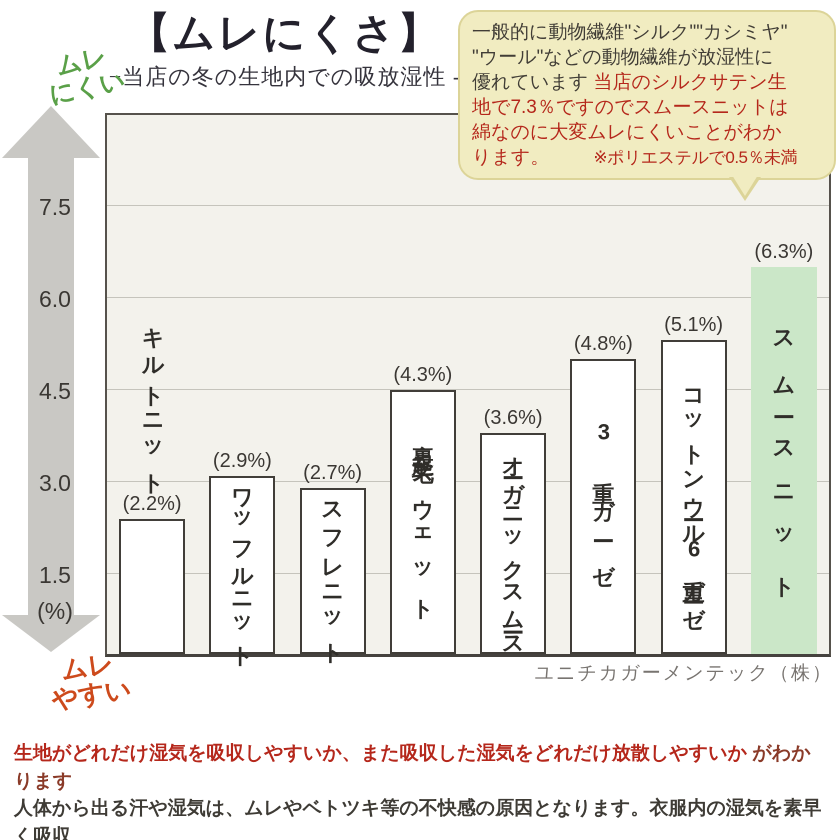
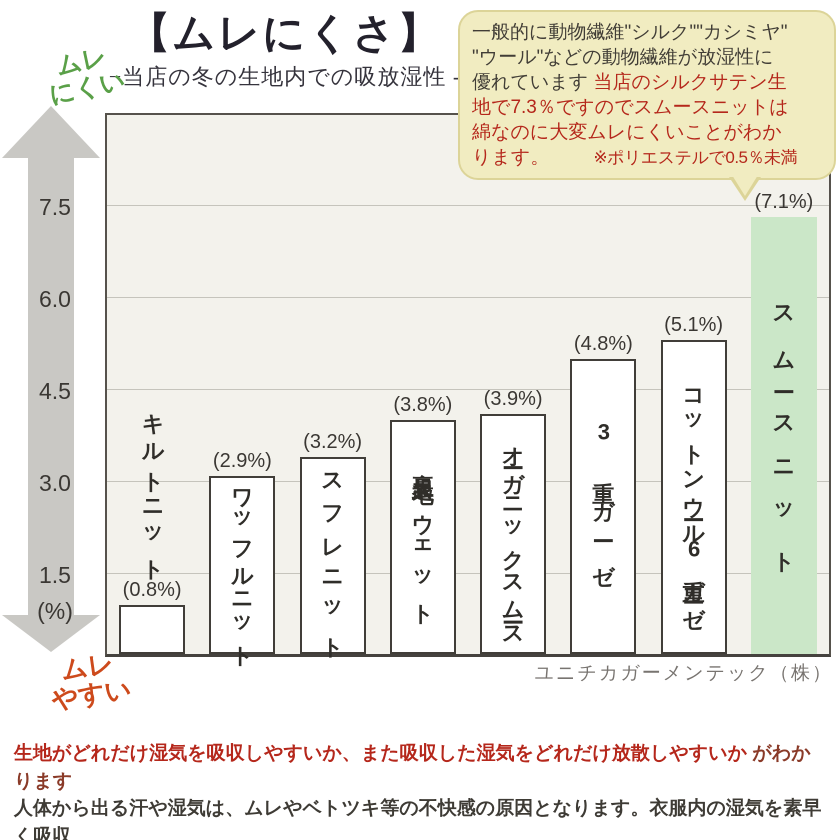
キルトニット: 2.2% -> 0.8%
スフレニット: 2.7% -> 3.2%
裏起毛スウェット: 4.3% -> 3.8%
オーガニックスムース: 3.6% -> 3.9%
スムースニット: 6.3% -> 7.1%
